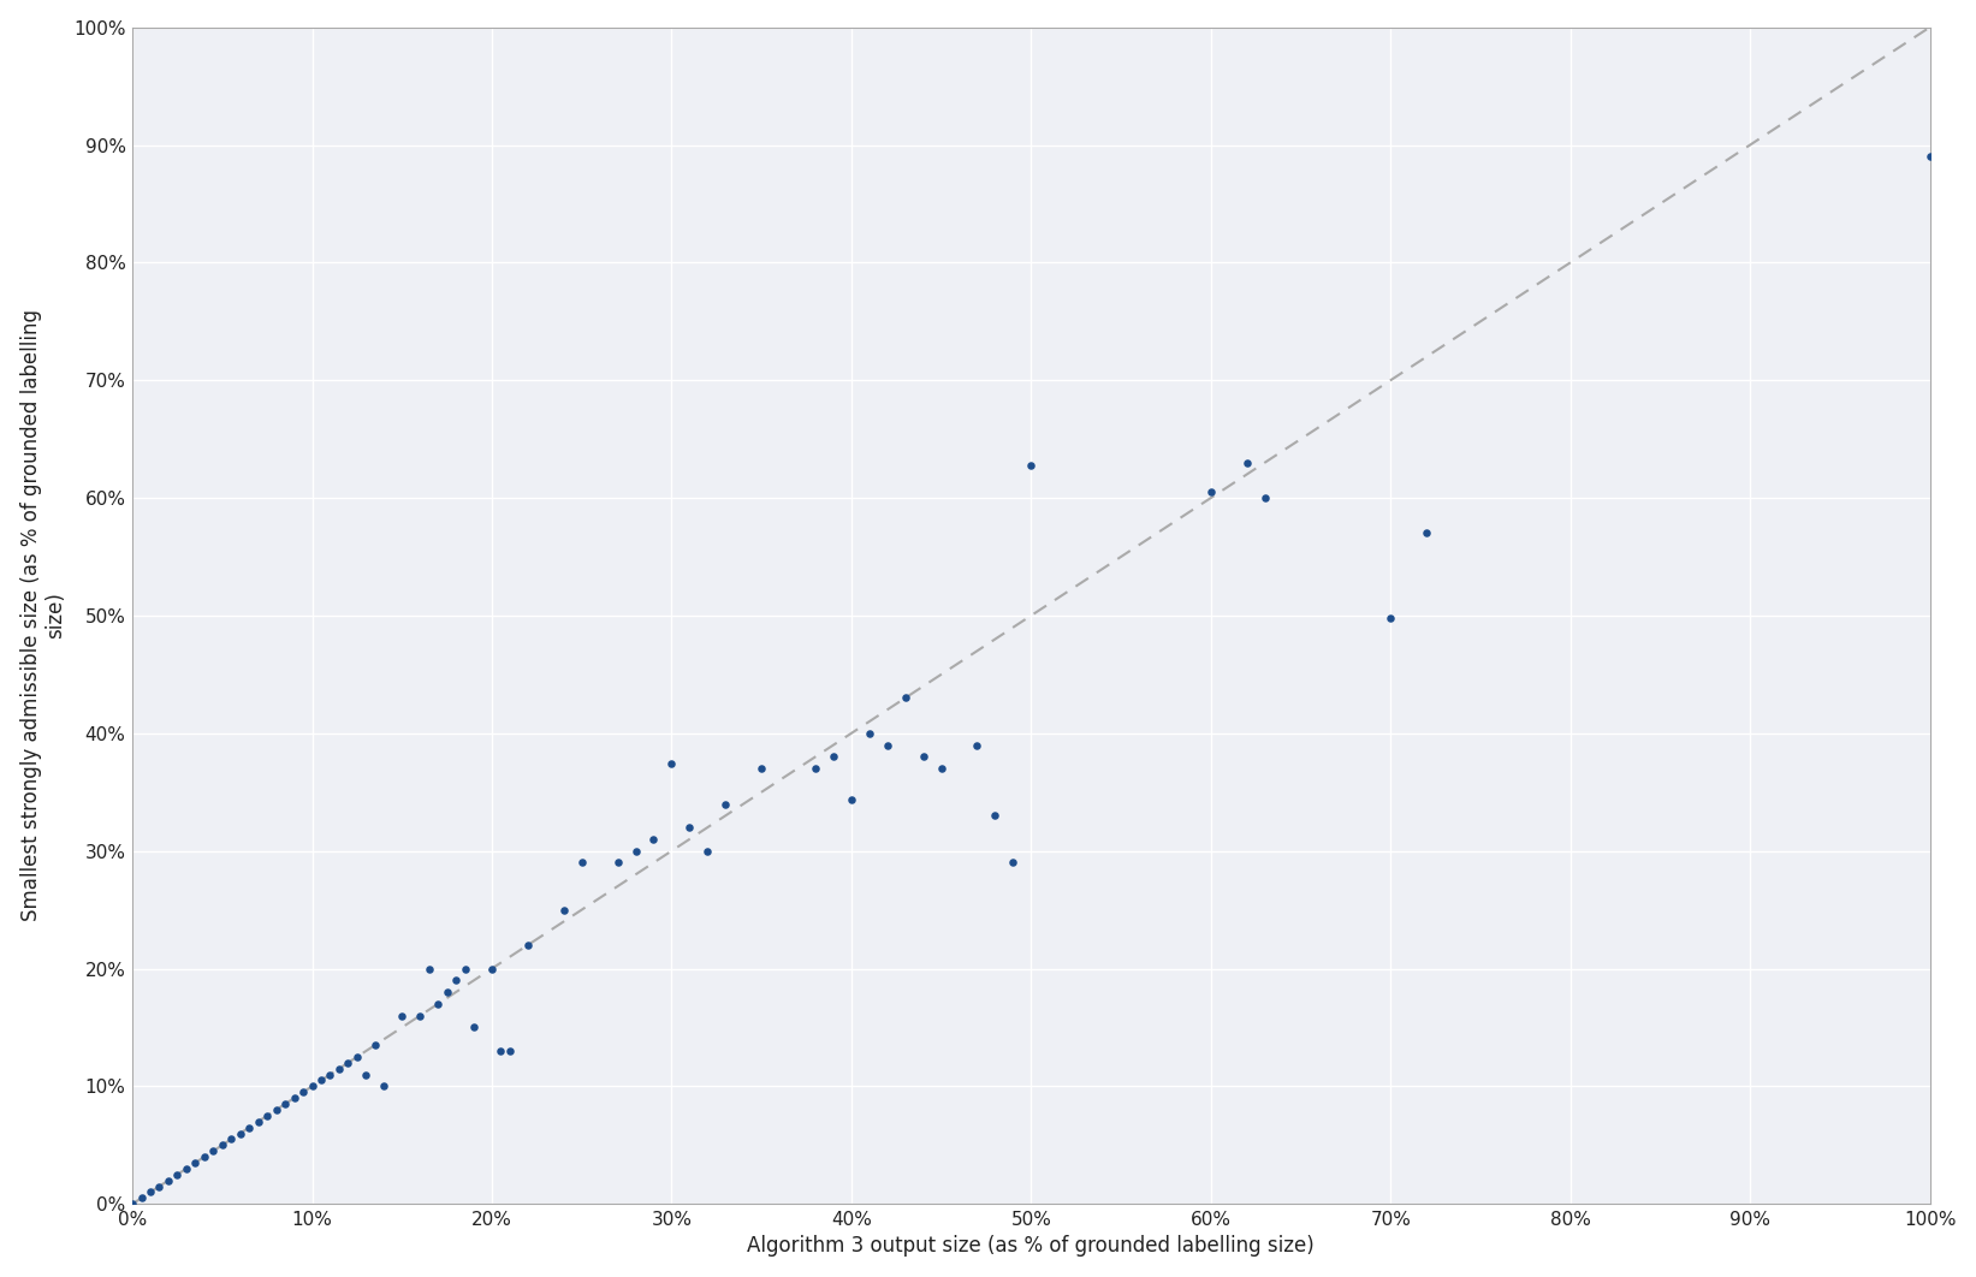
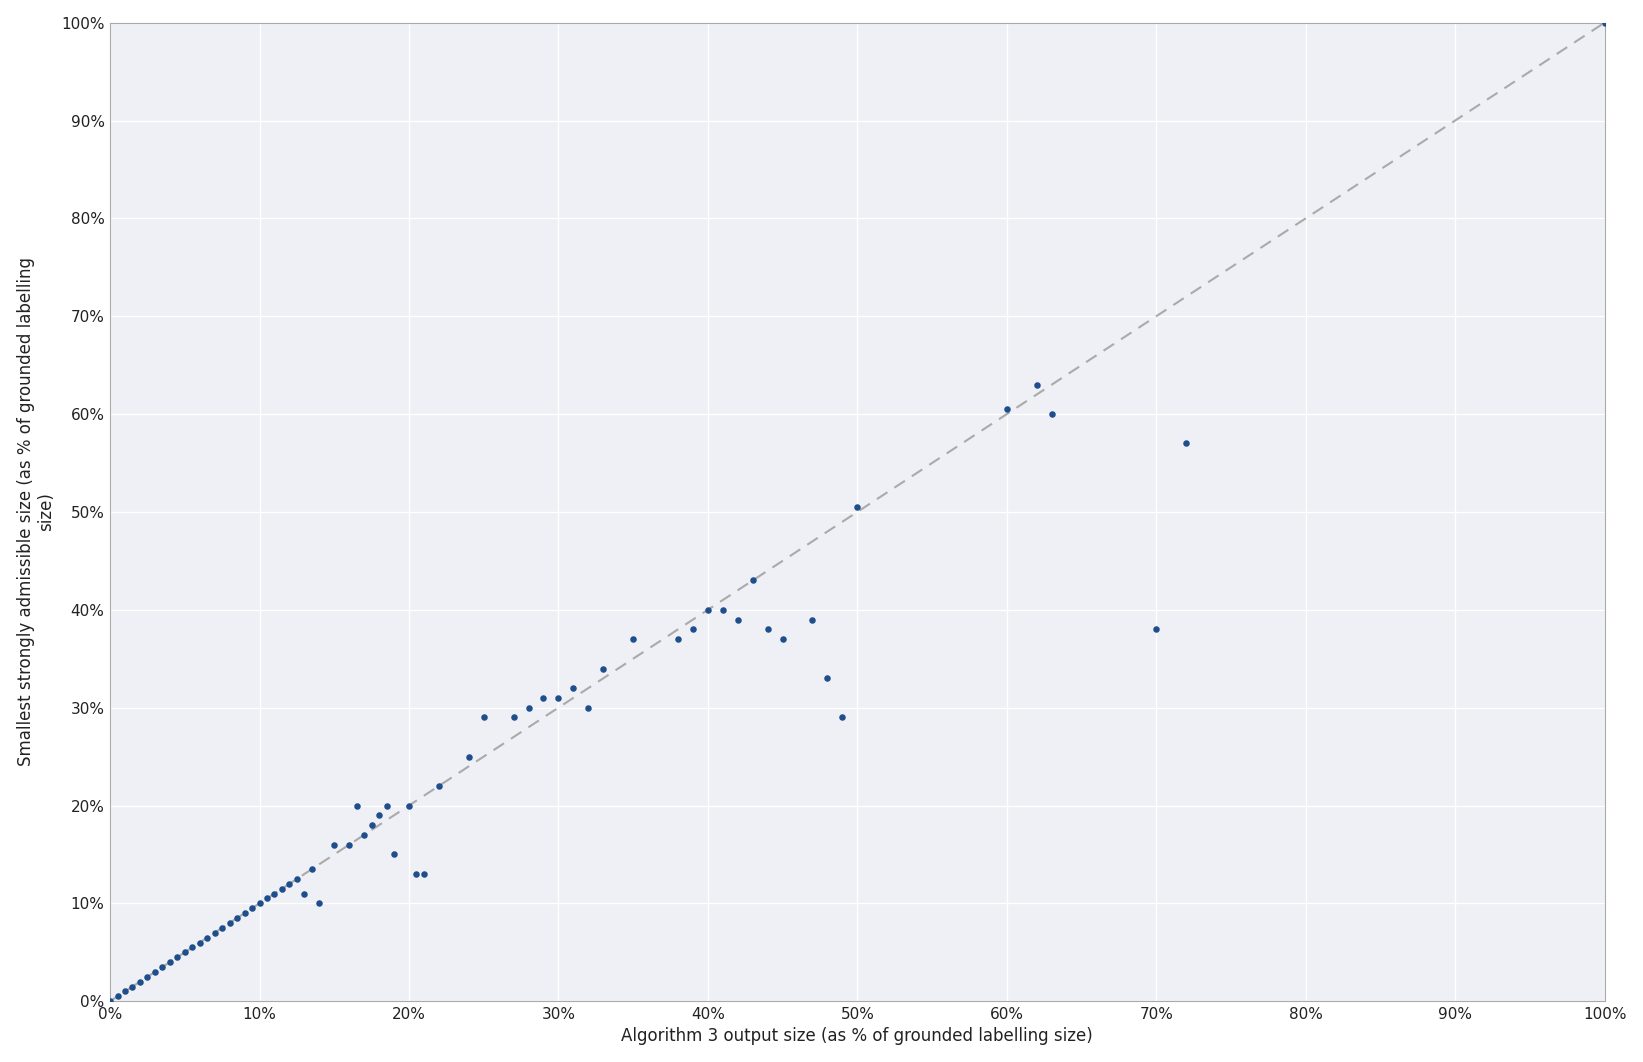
30%: 37.4% -> 31.0%
40%: 34.4% -> 40.0%
50%: 62.8% -> 50.5%
70%: 49.8% -> 38.0%
100%: 89.0% -> 100.0%
